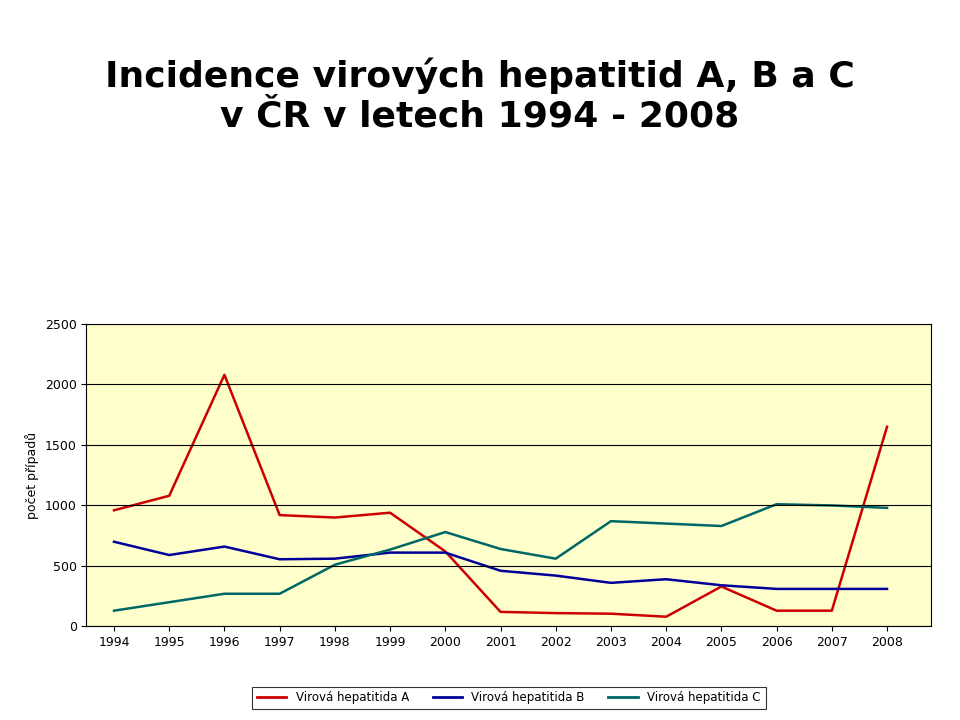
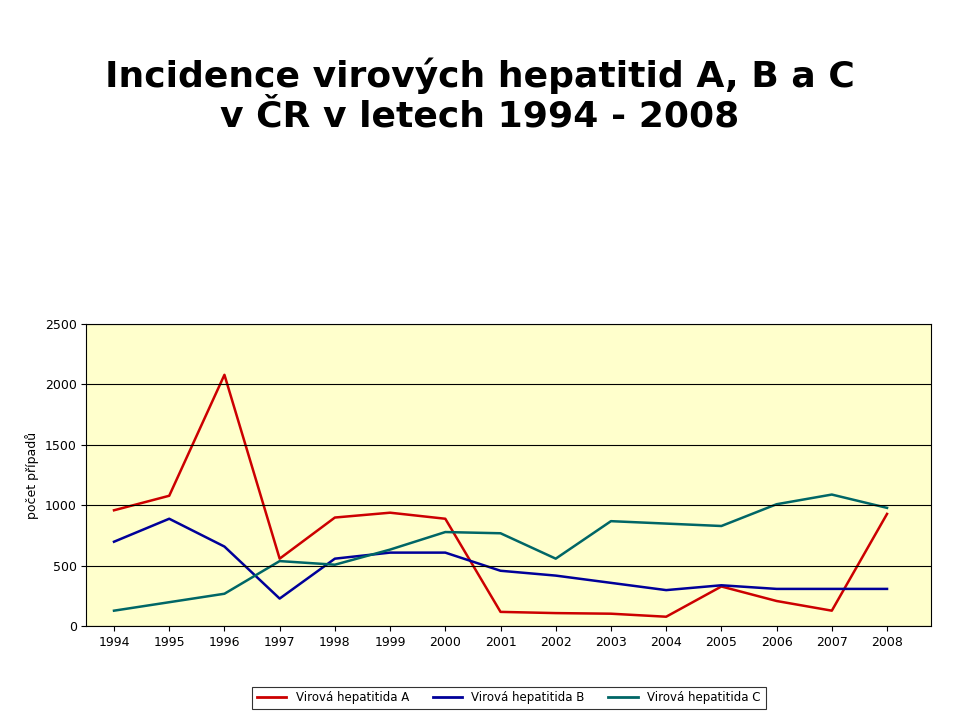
Virová hepatitida B/1995: 590 -> 890
Virová hepatitida A/1997: 920 -> 560
Virová hepatitida B/1997: 560 -> 230
Virová hepatitida C/1997: 270 -> 540
Virová hepatitida A/2000: 620 -> 890
Virová hepatitida C/2001: 640 -> 770
Virová hepatitida B/2004: 390 -> 300
Virová hepatitida A/2006: 130 -> 210
Virová hepatitida C/2007: 1000 -> 1090
Virová hepatitida A/2008: 1650 -> 930
